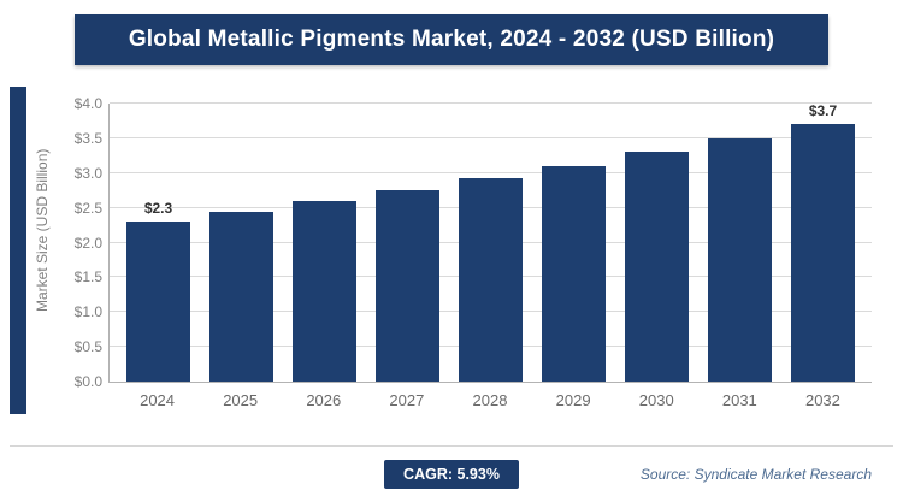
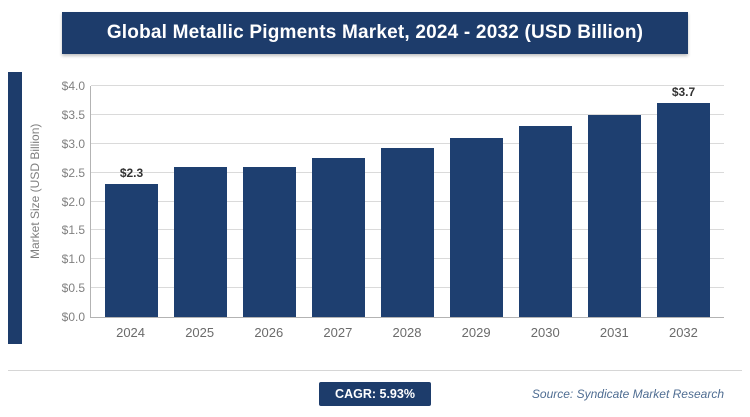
2025: $2.5 -> $2.6
